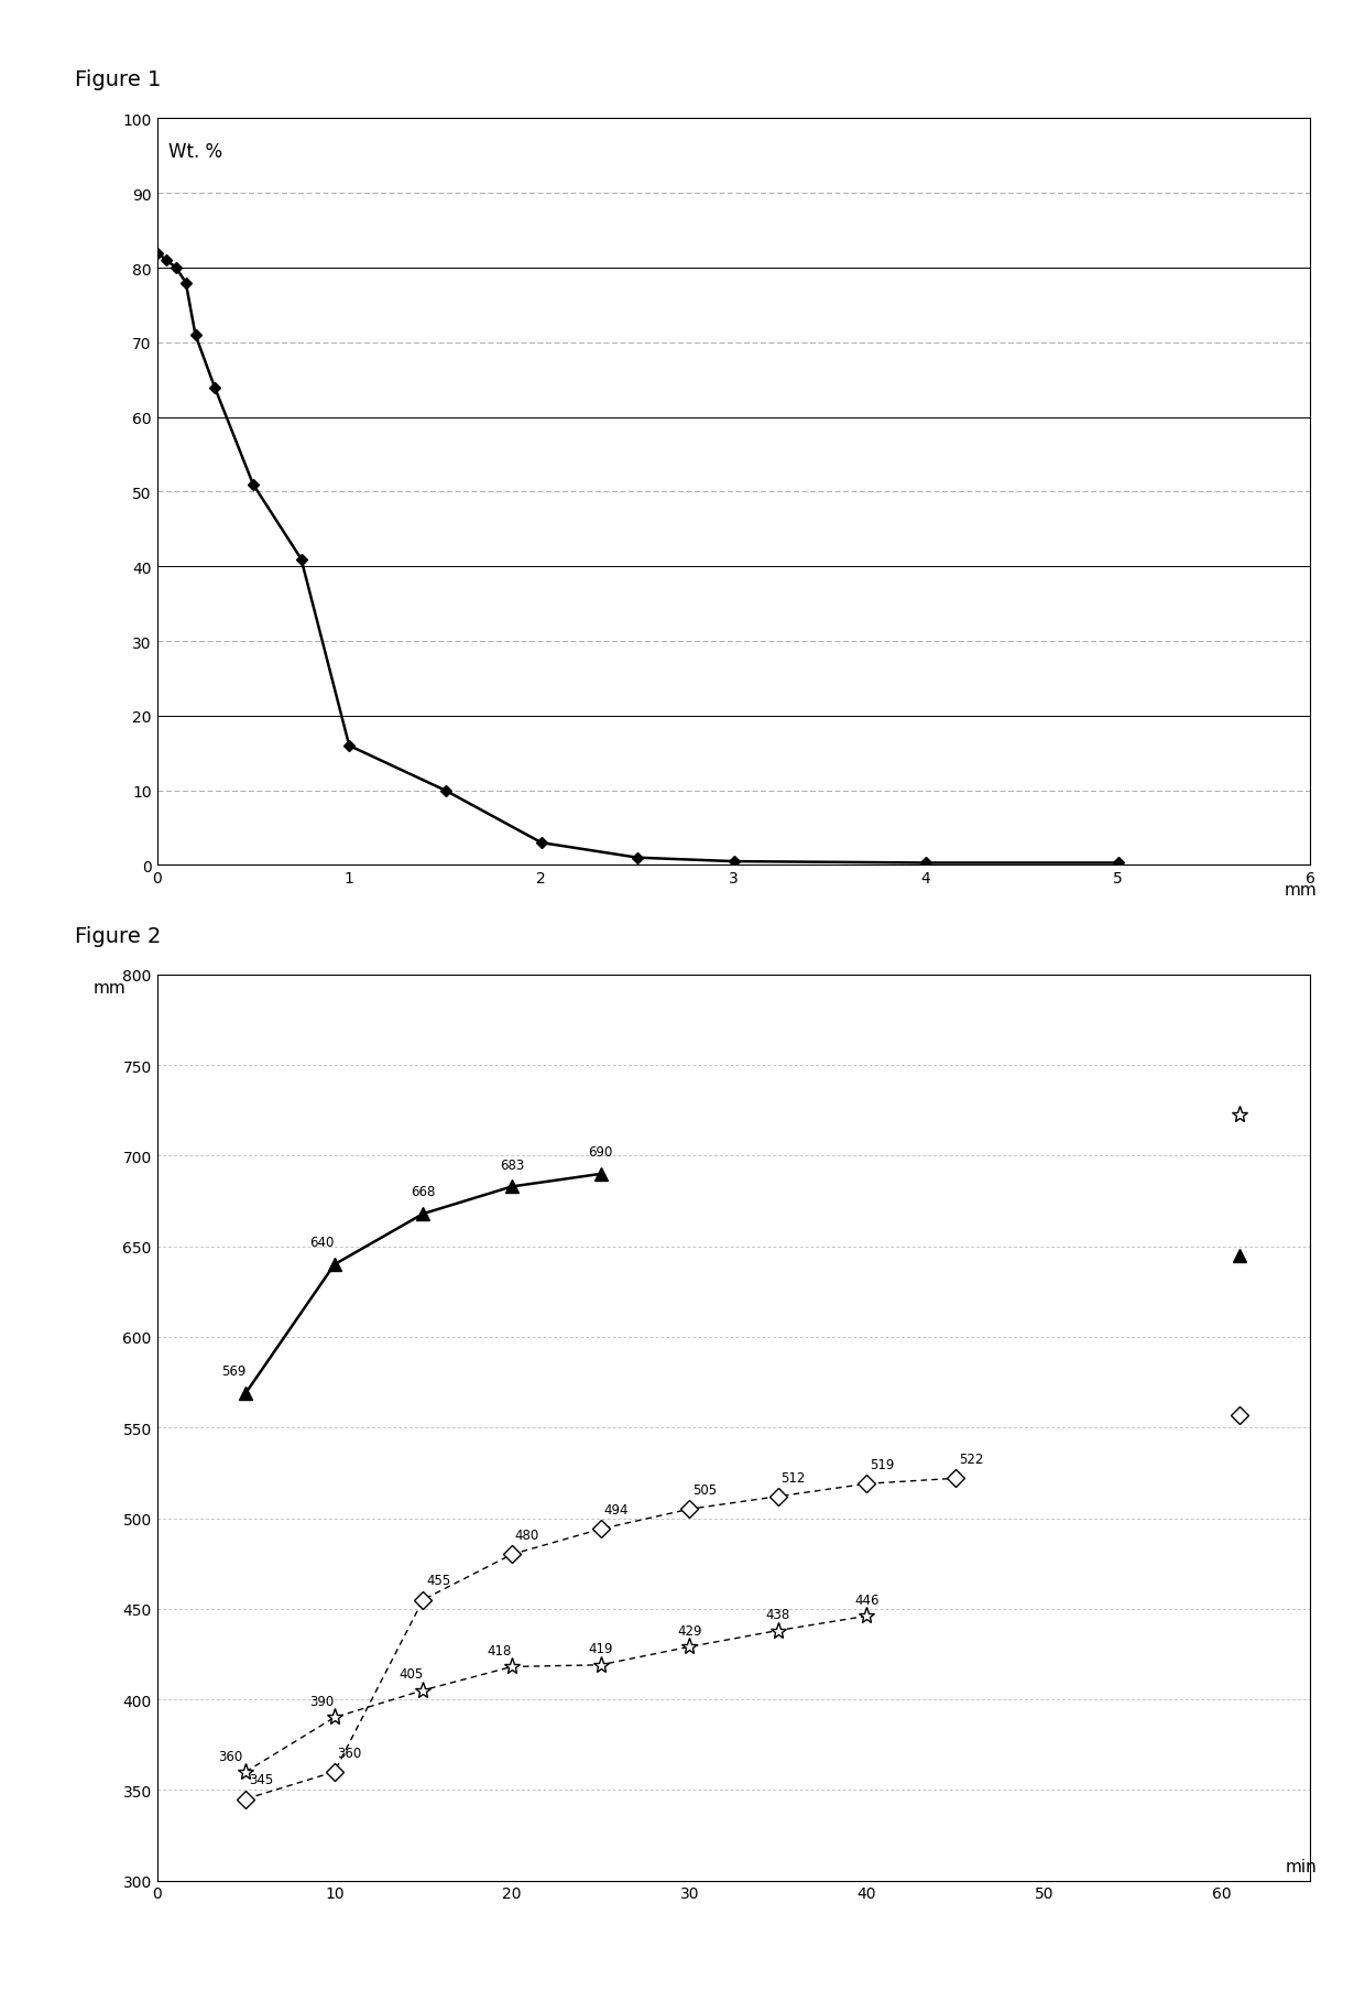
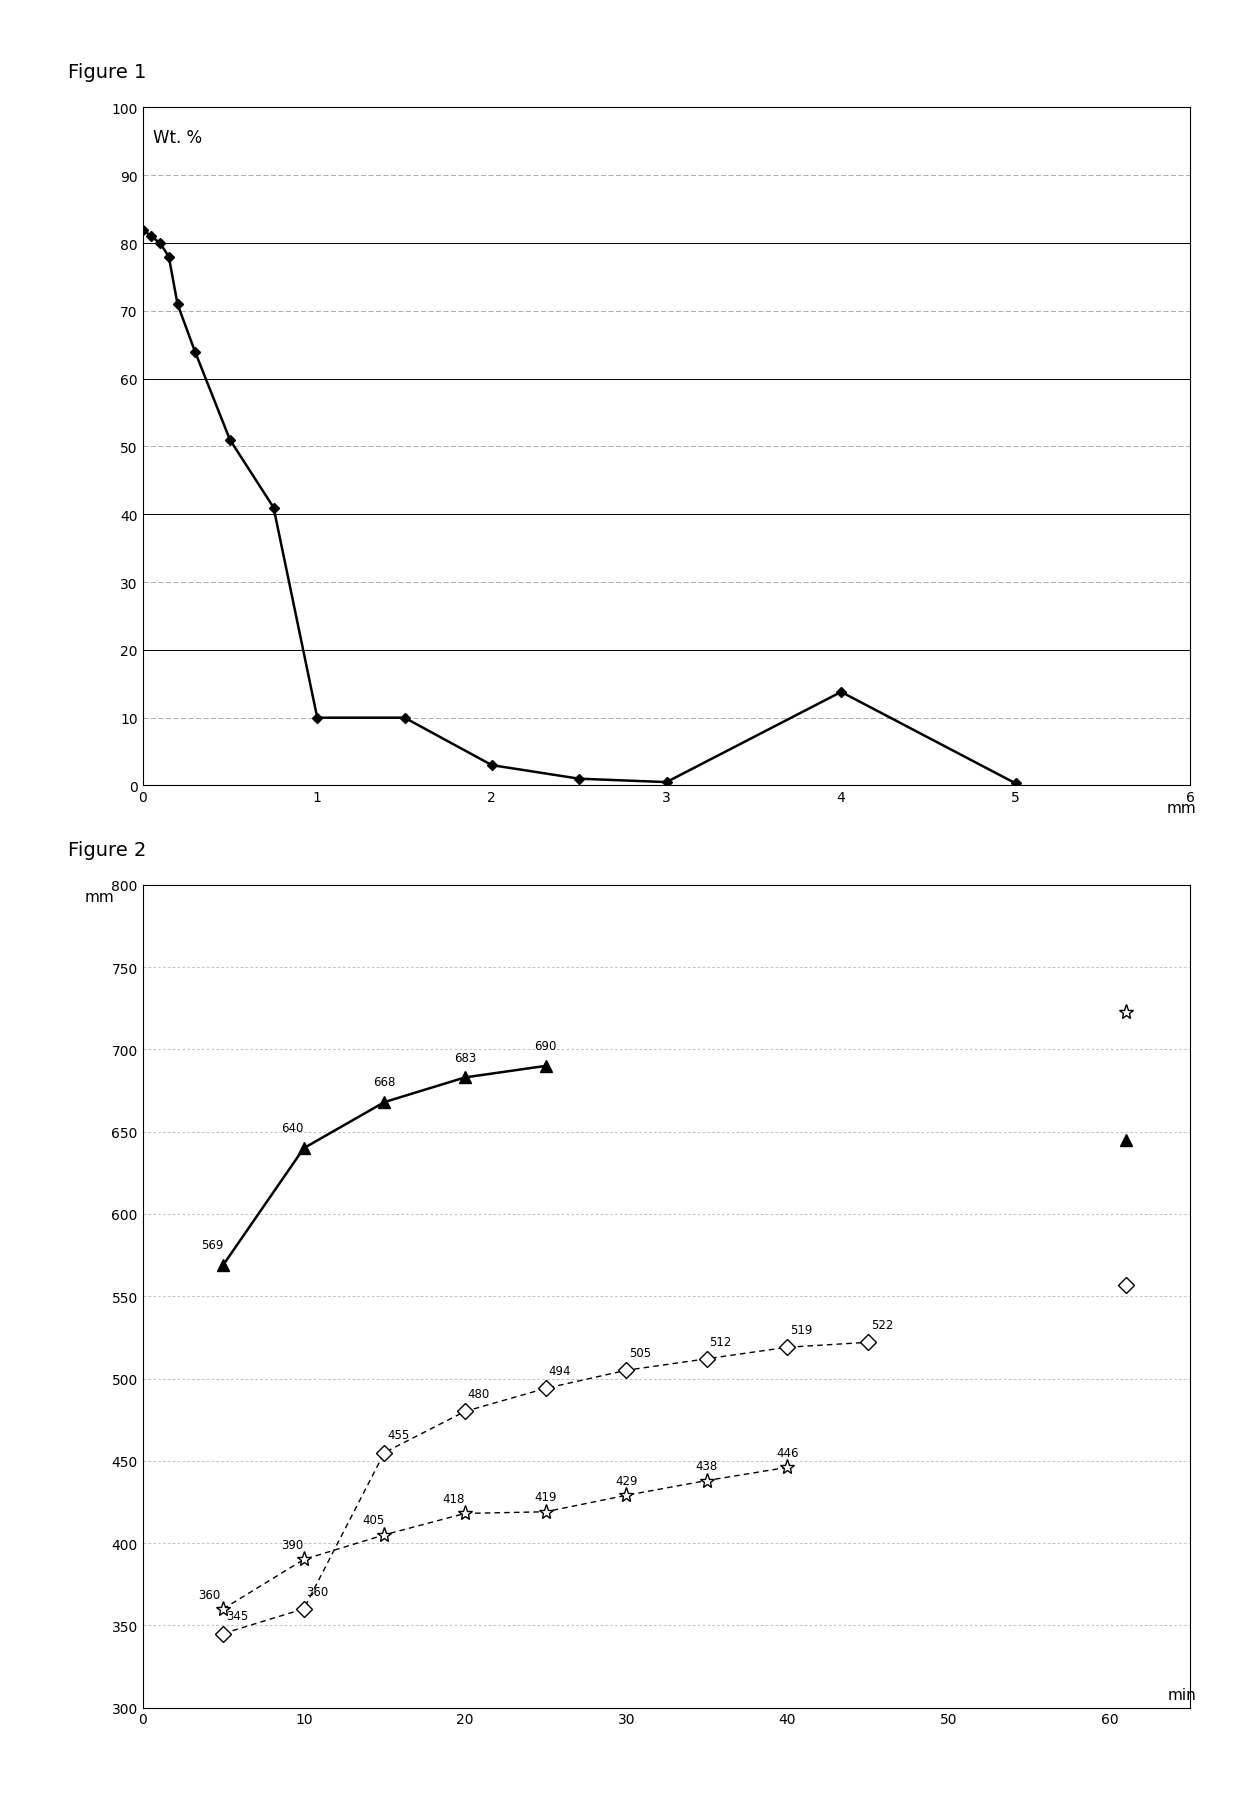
1: 16.0 -> 10.0
4: 0.3 -> 13.8
